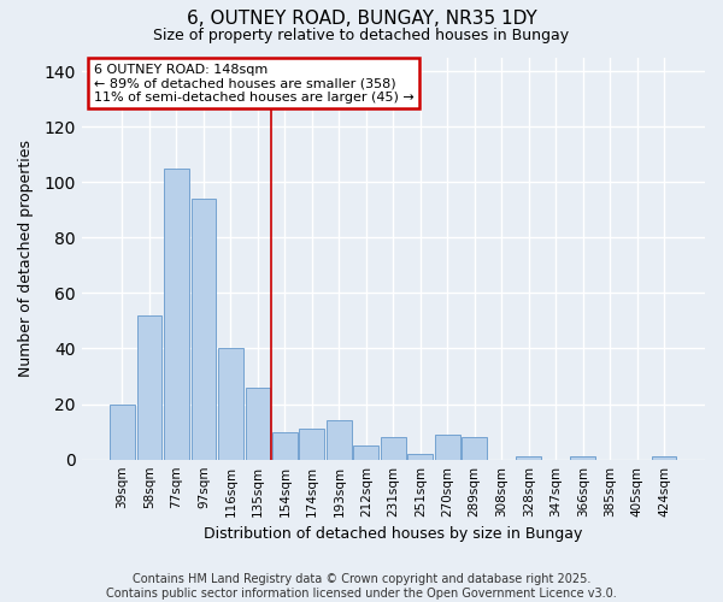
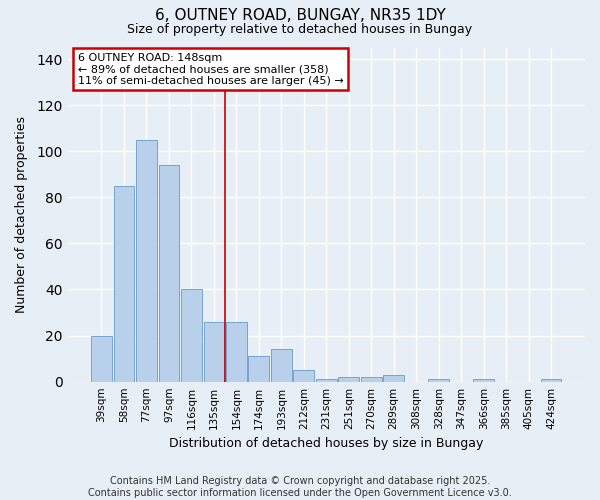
58sqm: 52 -> 85
154sqm: 10 -> 26
231sqm: 8 -> 1
270sqm: 9 -> 2
289sqm: 8 -> 3
